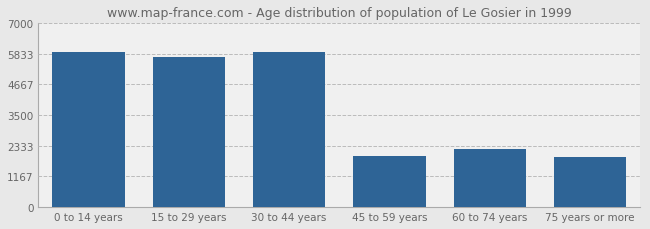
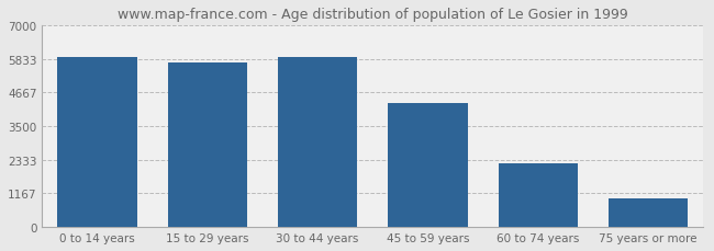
45 to 59 years: 1950 -> 4300
75 years or more: 1900 -> 1000
